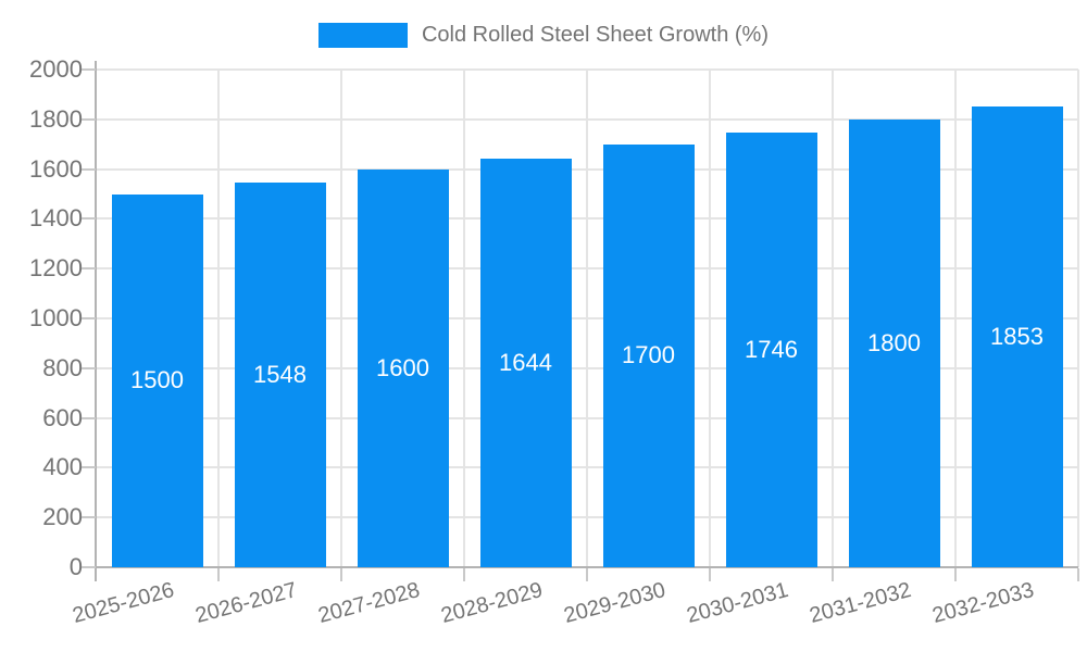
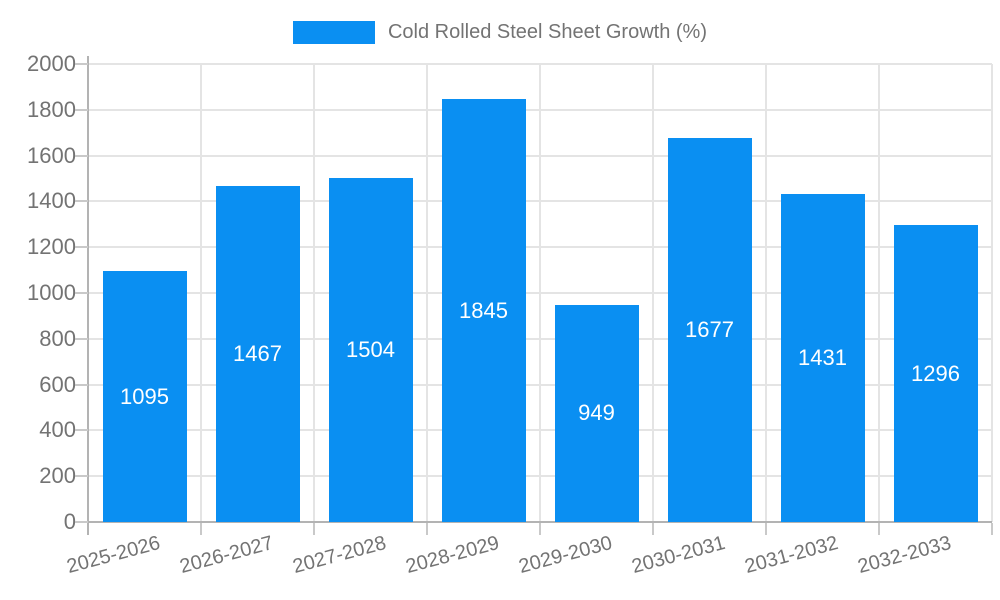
2025-2026: 1500 -> 1095
2026-2027: 1548 -> 1467
2027-2028: 1600 -> 1504
2028-2029: 1644 -> 1845
2029-2030: 1700 -> 949
2030-2031: 1746 -> 1677
2031-2032: 1800 -> 1431
2032-2033: 1853 -> 1296
